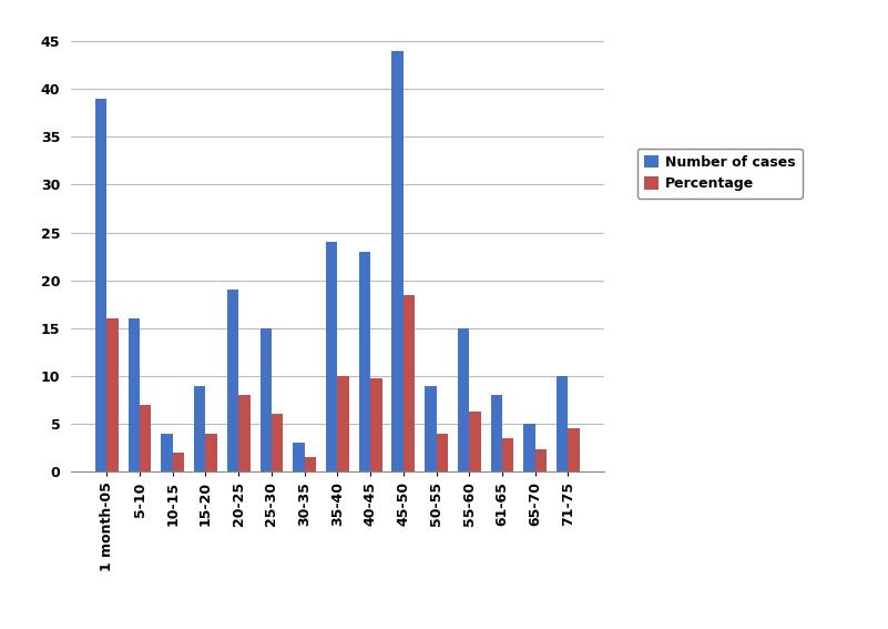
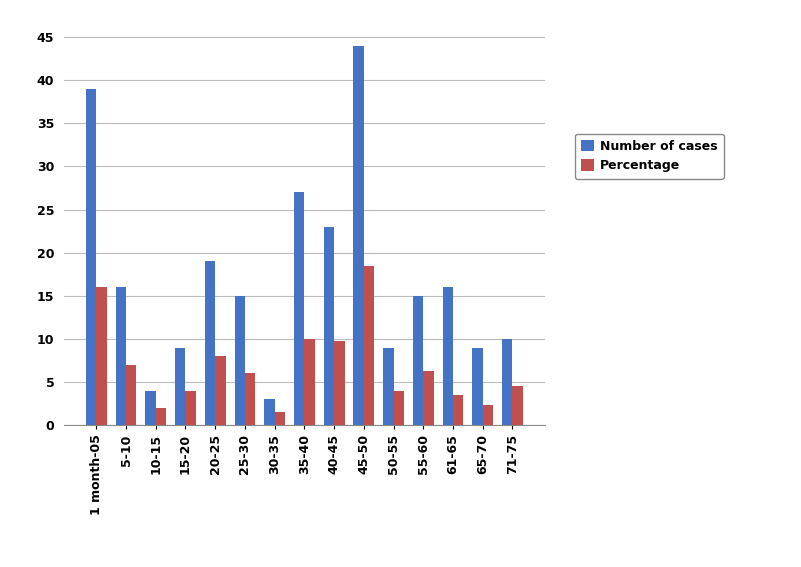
Number of cases/35-40: 24 -> 27
Number of cases/61-65: 8 -> 16
Number of cases/65-70: 5 -> 9
